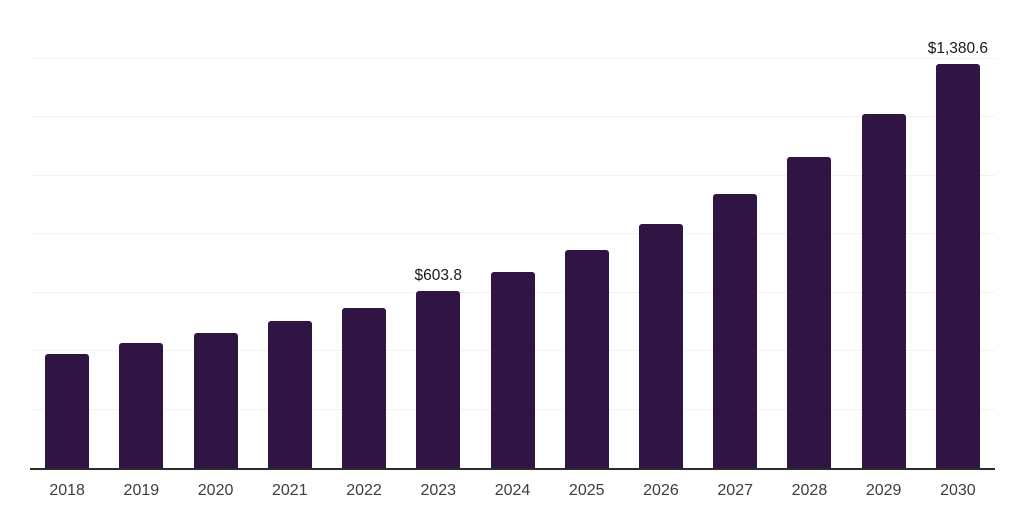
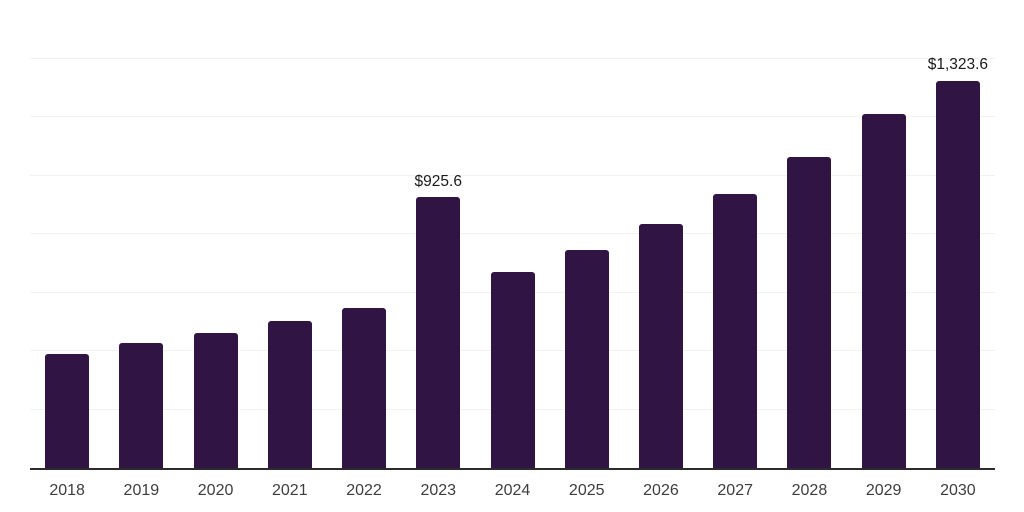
2023: $603.8 -> $925.6
2030: $1,380.6 -> $1,323.6
